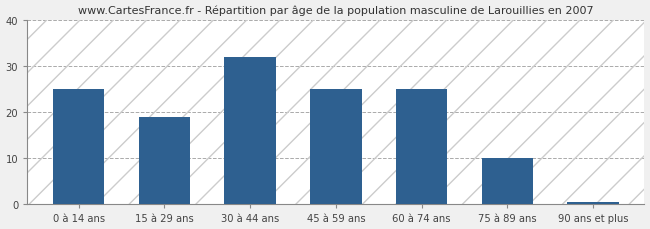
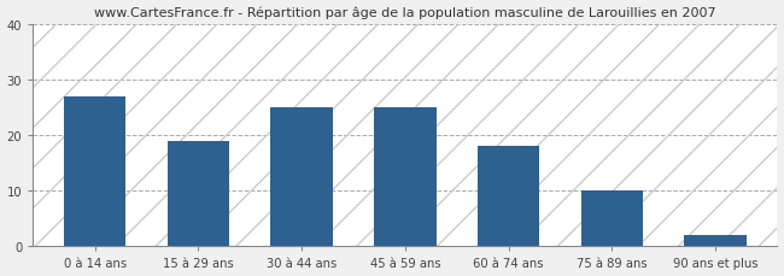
0 à 14 ans: 25.0 -> 27.0
30 à 44 ans: 32.0 -> 25.0
60 à 74 ans: 25.0 -> 18.0
90 ans et plus: 0.5 -> 2.0
